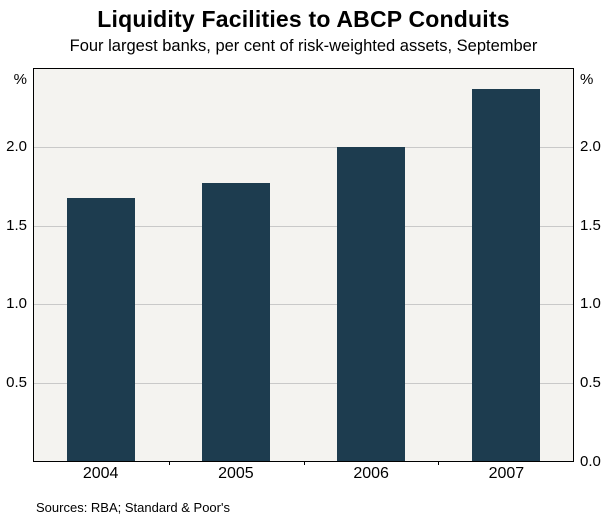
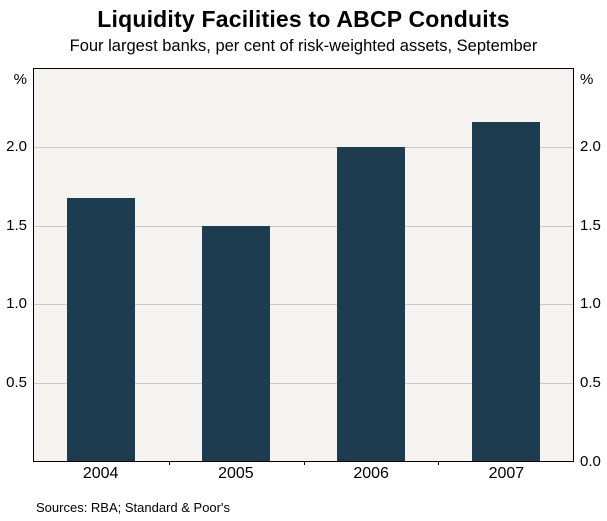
2005: 1.77 -> 1.50
2007: 2.37 -> 2.16
